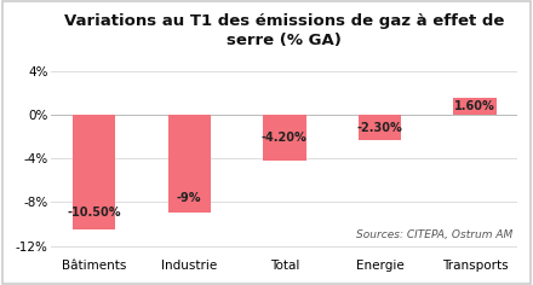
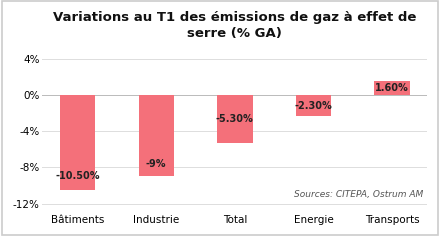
Total: -4.20% -> -5.30%
